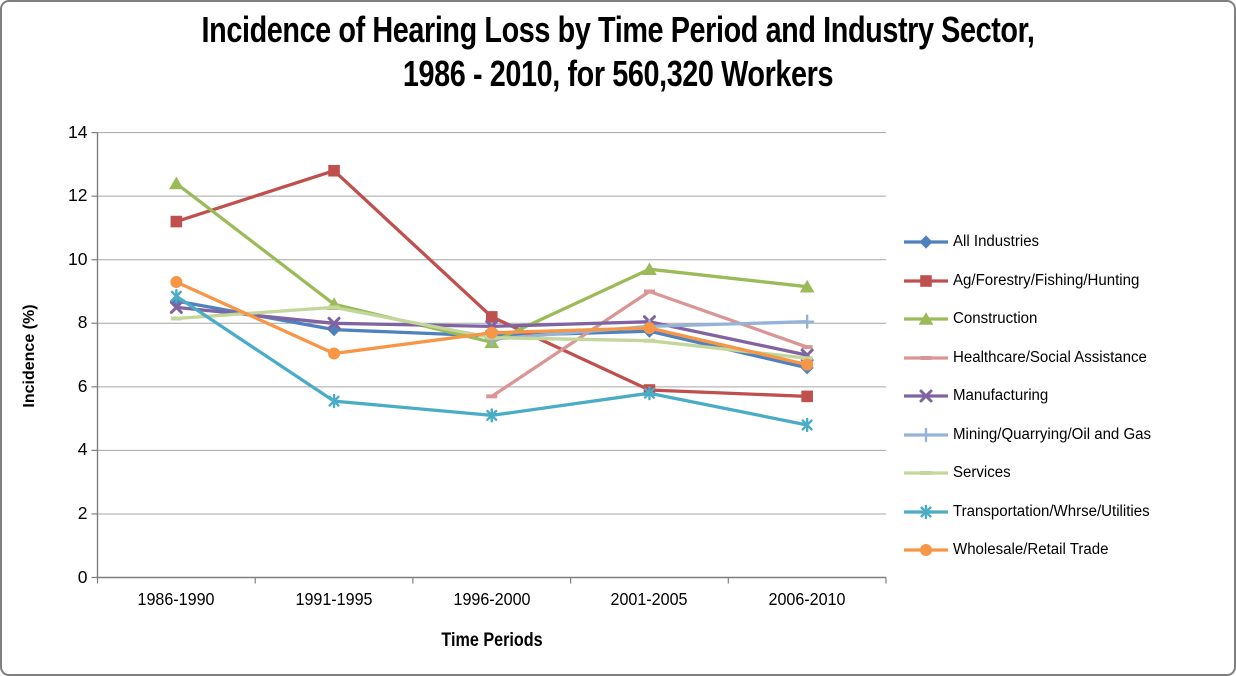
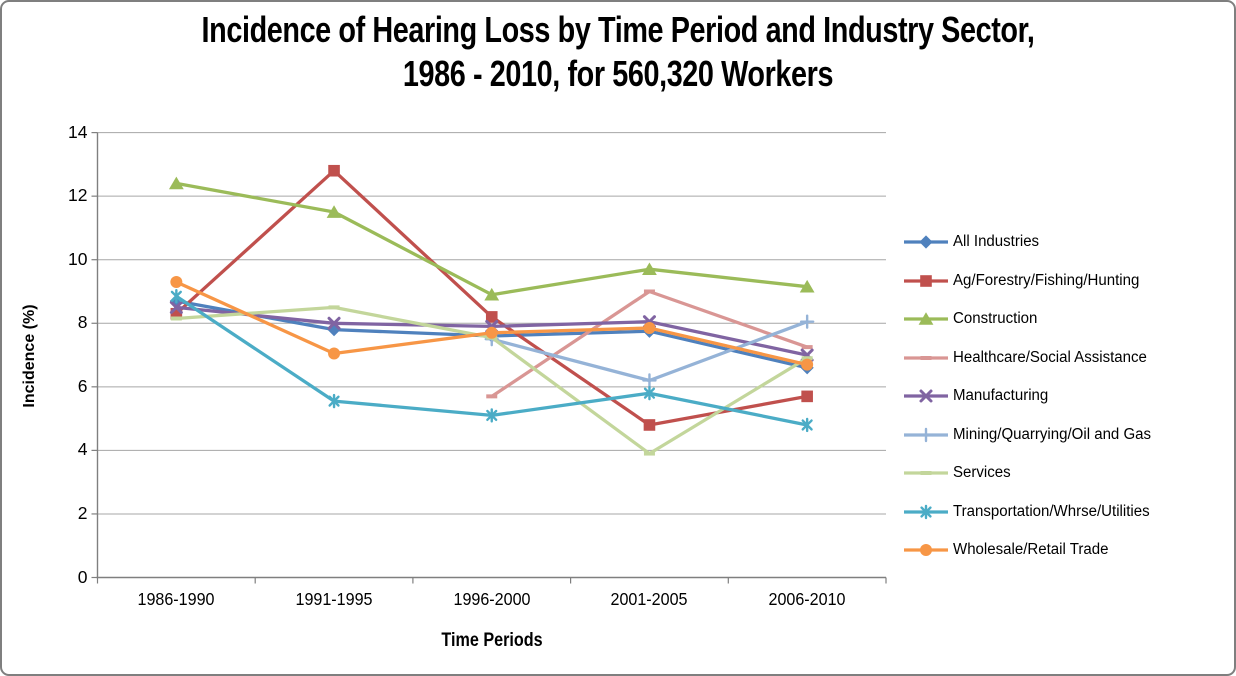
Ag/Forestry/Fishing/Hunting/1986-1990: 11.2 -> 8.3
Construction/1991-1995: 8.6 -> 11.5
Construction/1996-2000: 7.4 -> 8.9
Ag/Forestry/Fishing/Hunting/2001-2005: 5.9 -> 4.8
Mining/Quarrying/Oil and Gas/2001-2005: 7.9 -> 6.2
Services/2001-2005: 7.5 -> 3.9
